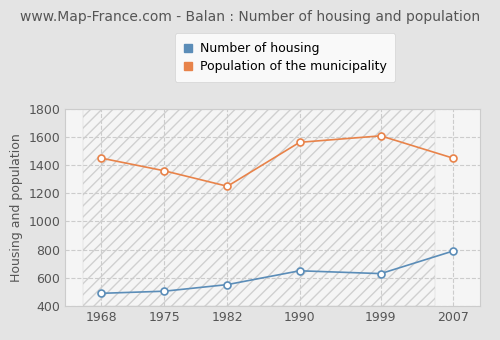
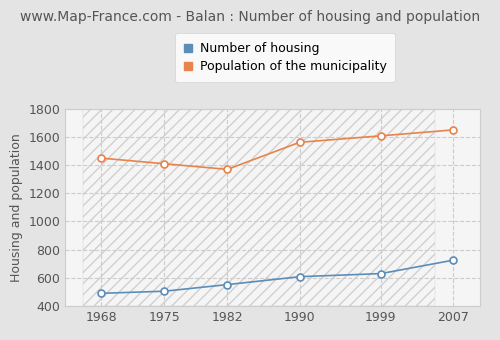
Population of the municipality/1975: 1360 -> 1410
Population of the municipality/1982: 1250 -> 1370
Number of housing/1990: 650 -> 610
Number of housing/2007: 790 -> 720
Population of the municipality/2007: 1450 -> 1650
